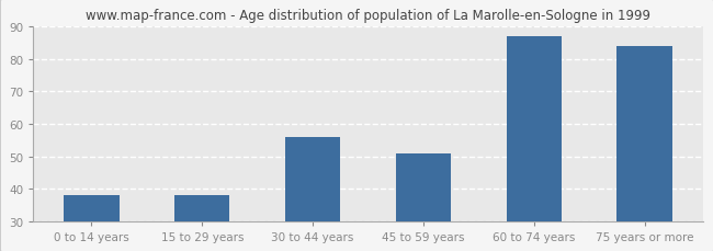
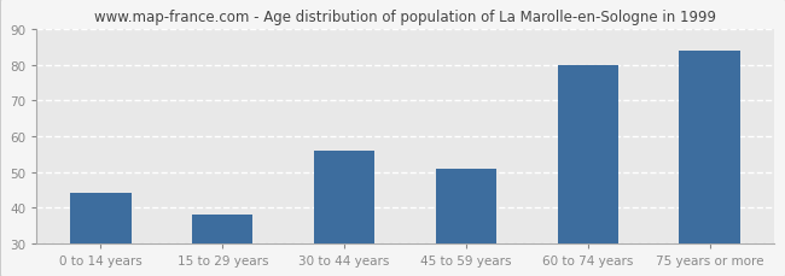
0 to 14 years: 38 -> 44
60 to 74 years: 87 -> 80
